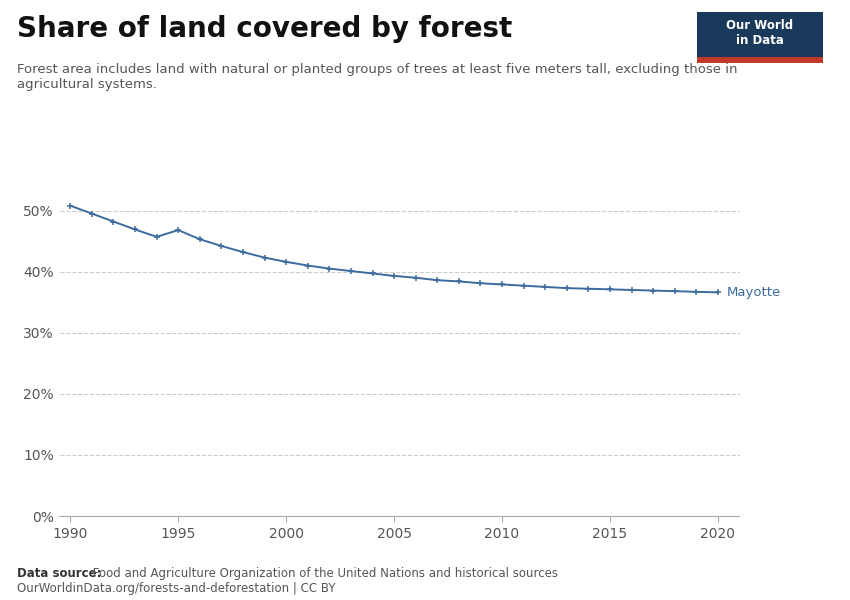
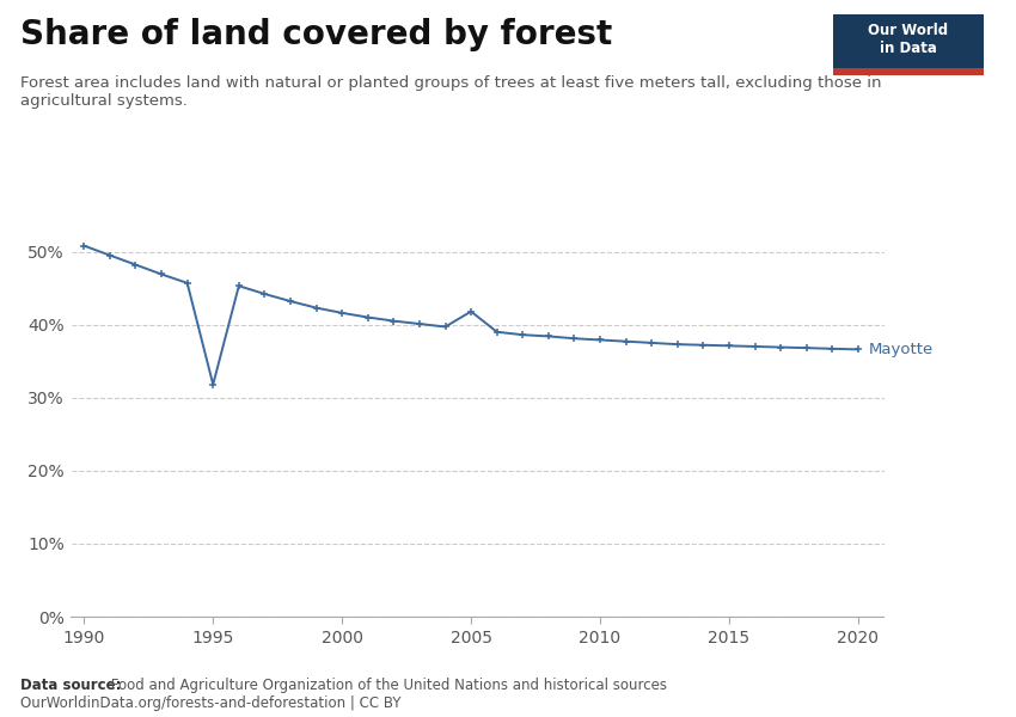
1995: 46.8% -> 31.8%
2005: 39.3% -> 41.8%
